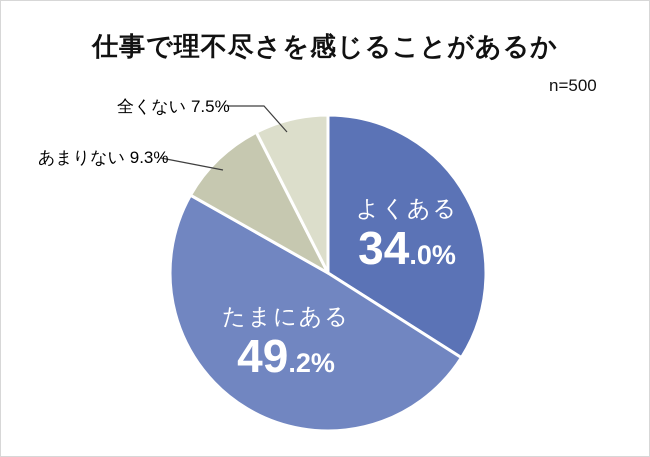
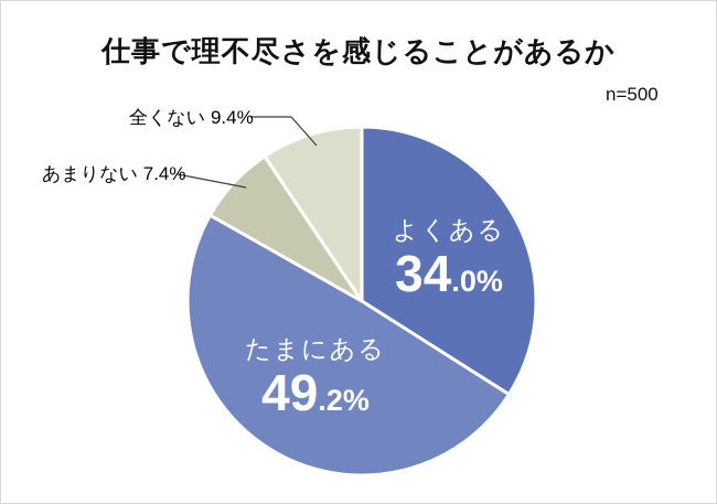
あまりない: 9.3% -> 7.4%
全くない: 7.5% -> 9.4%
